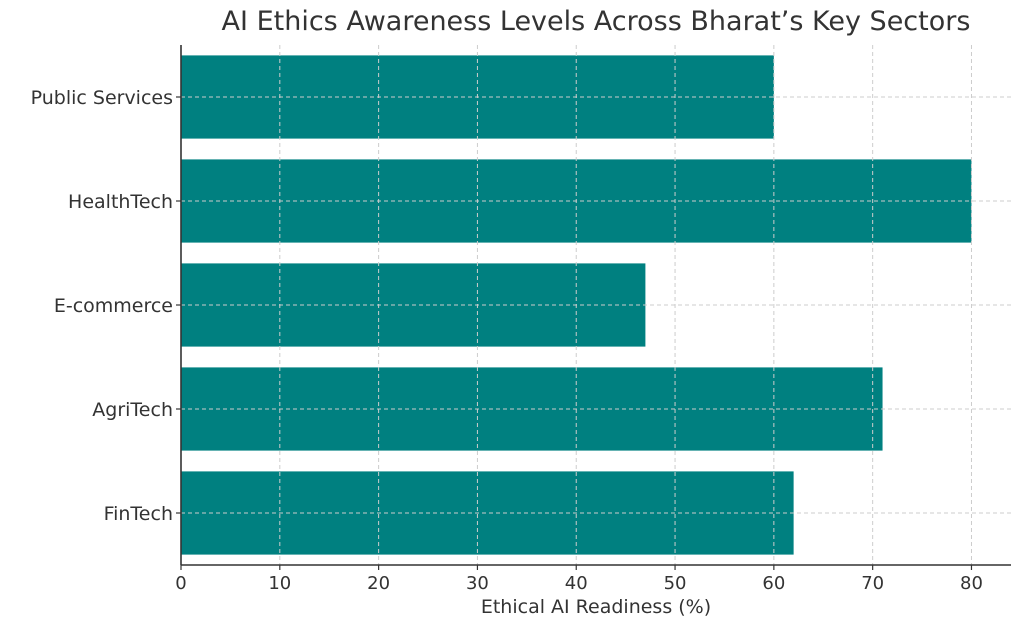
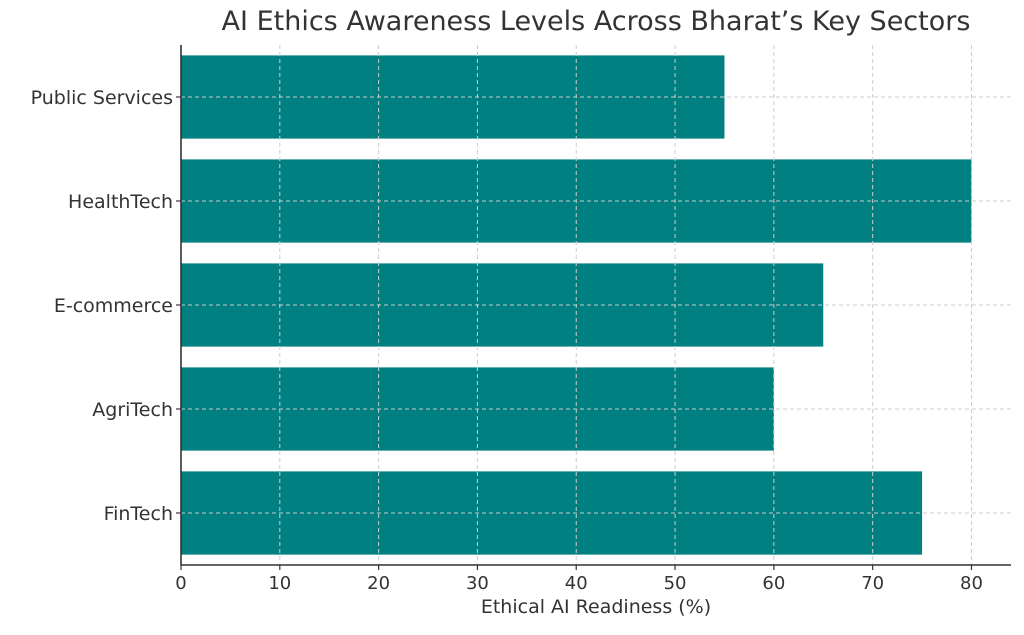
FinTech: 62 -> 75
AgriTech: 71 -> 60
E-commerce: 47 -> 65
Public Services: 60 -> 55
